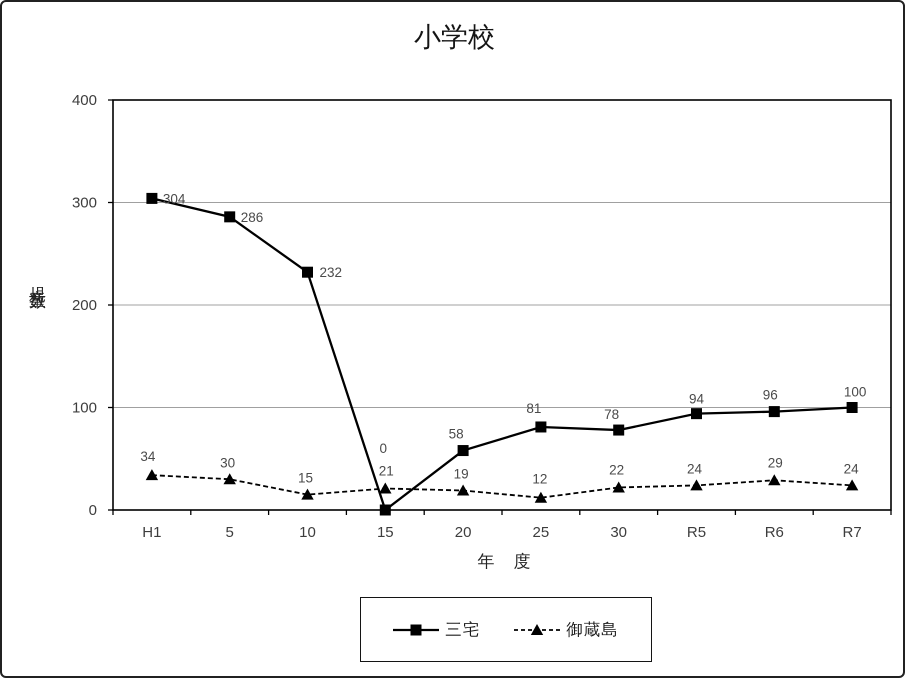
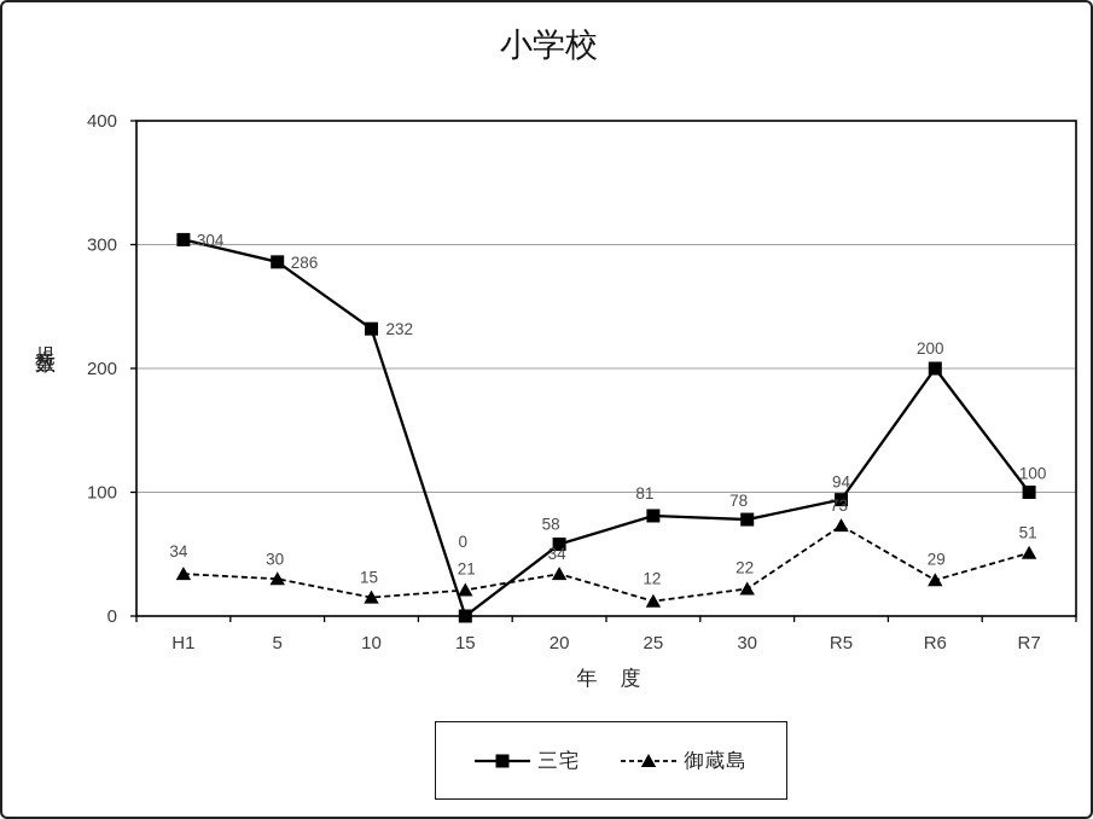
御蔵島/20: 19 -> 34
御蔵島/R5: 24 -> 73
三宅/R6: 96 -> 200
御蔵島/R7: 24 -> 51
